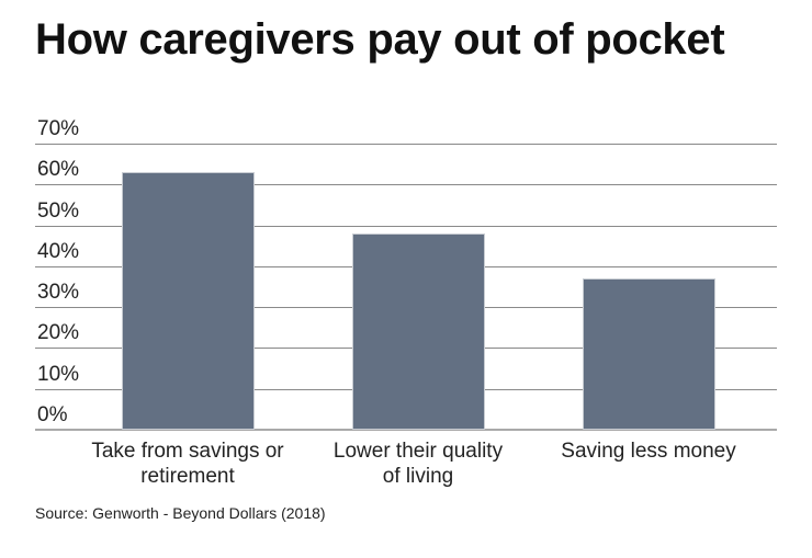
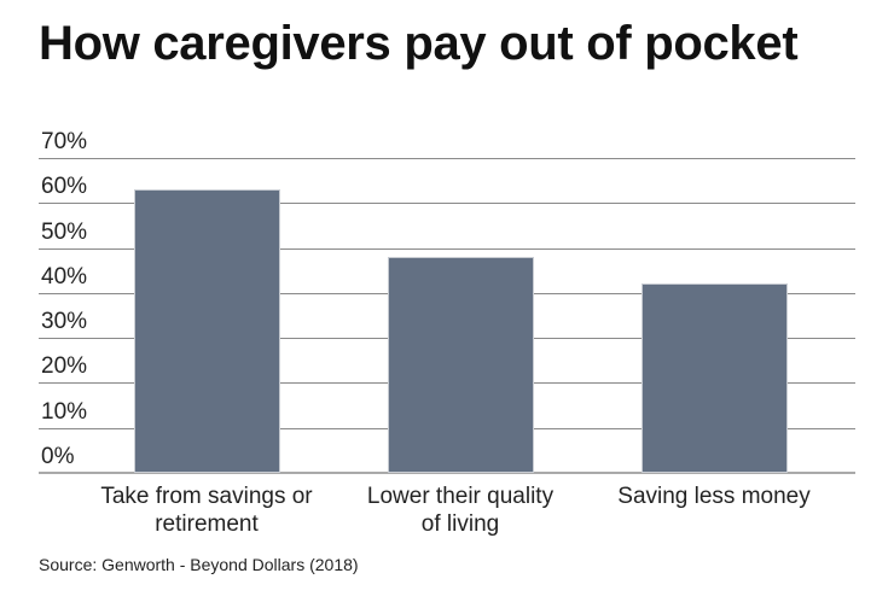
Saving less money: 37% -> 42%
